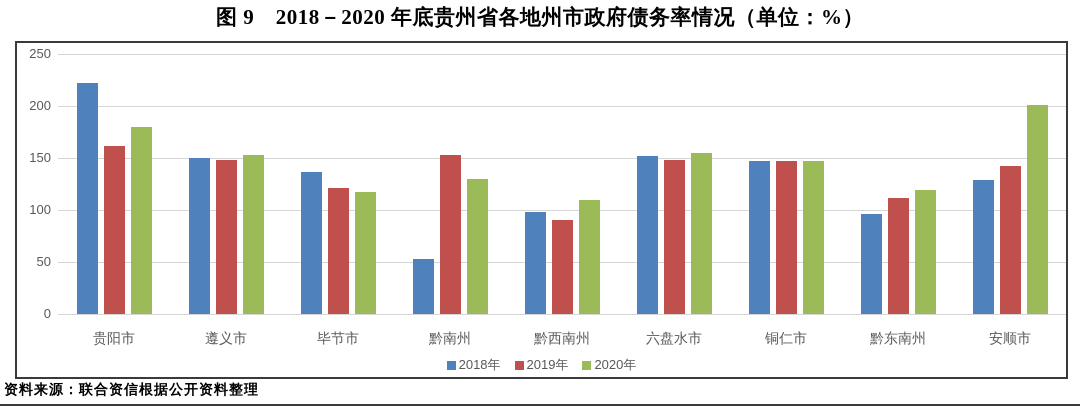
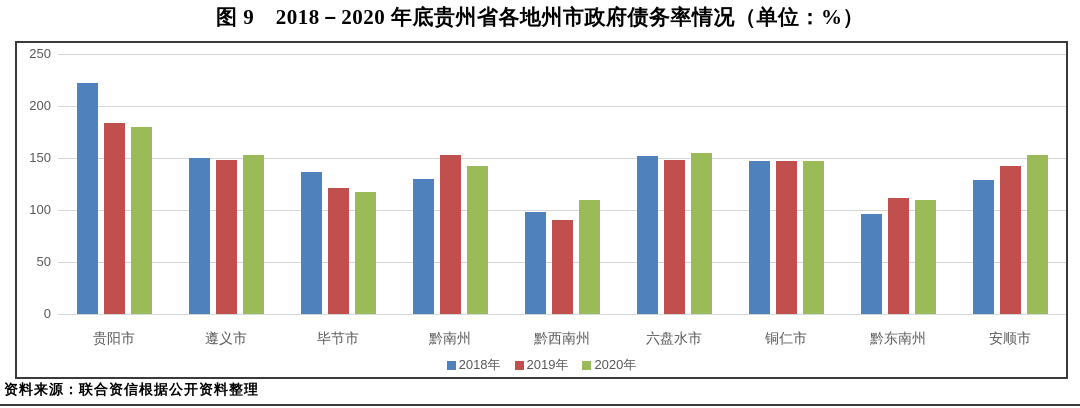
2019年/贵阳市: 162 -> 184
2018年/黔南州: 53 -> 130
2020年/黔南州: 130 -> 142
2020年/黔东南州: 119 -> 110
2020年/安顺市: 201 -> 153
